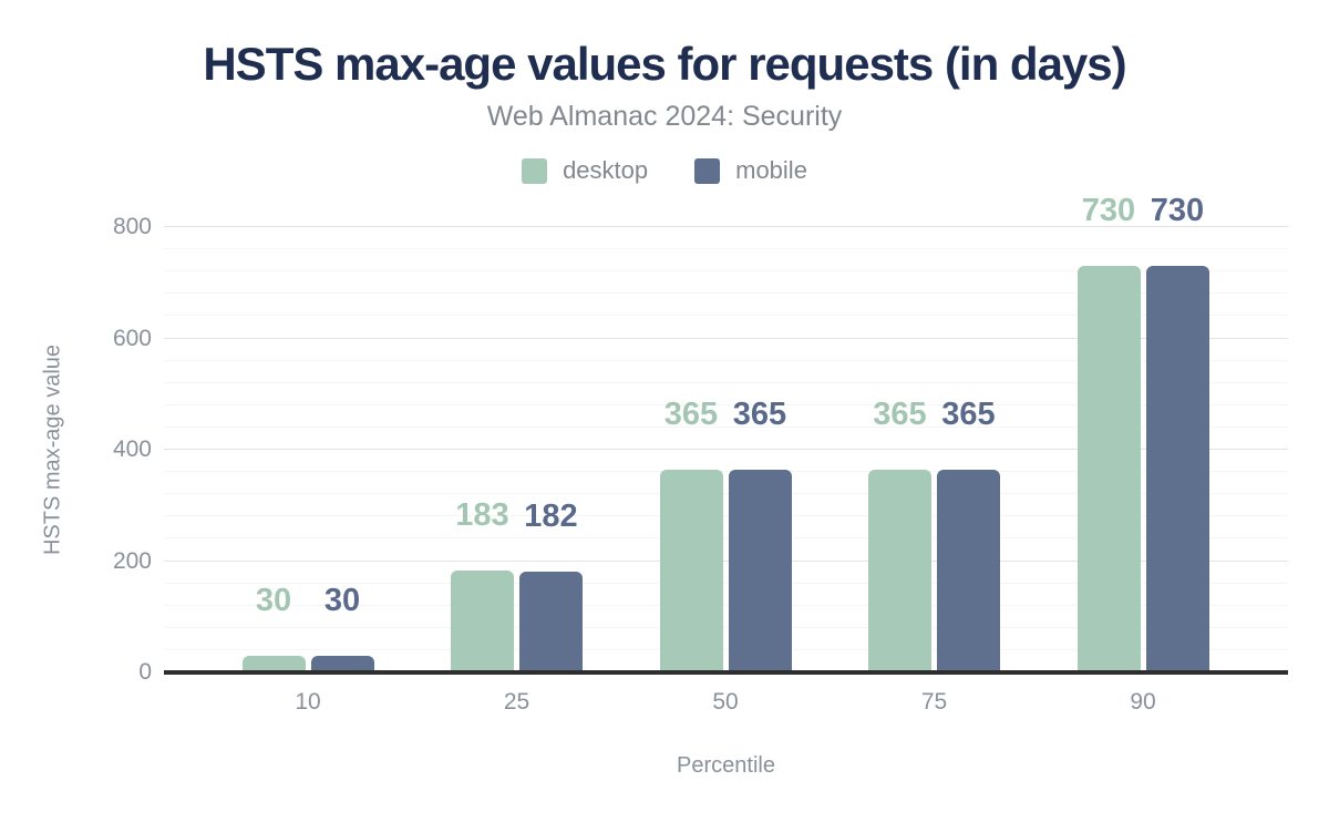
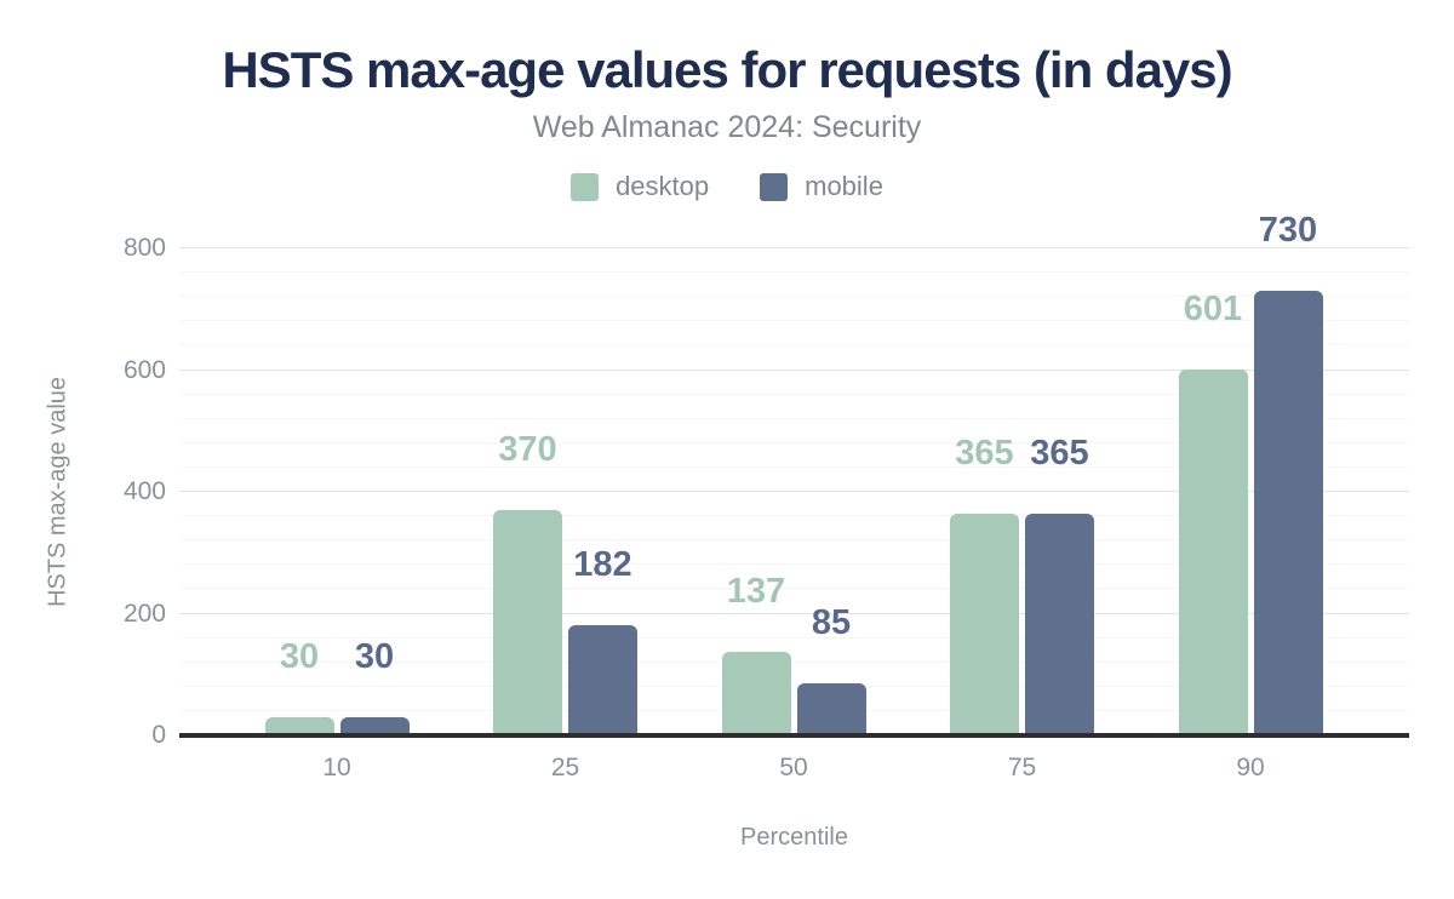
desktop/25: 183 -> 370
desktop/50: 365 -> 137
mobile/50: 365 -> 85
desktop/90: 730 -> 601
